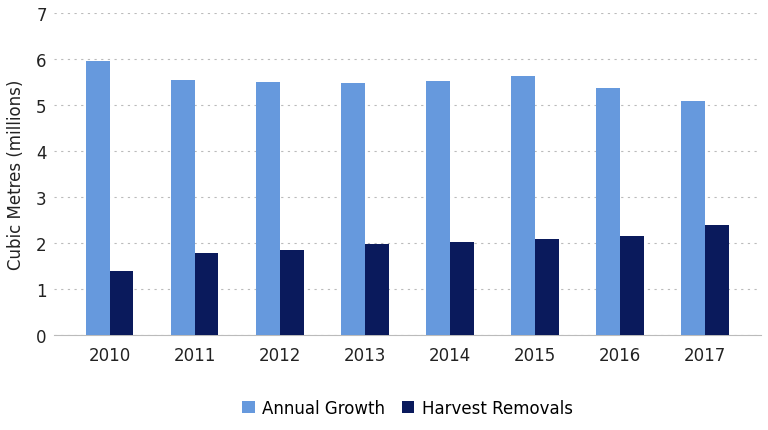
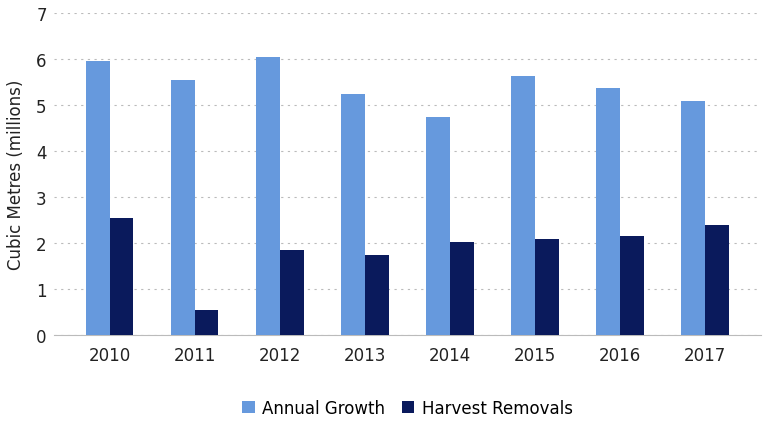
Harvest Removals/2010: 1.40 -> 2.55
Harvest Removals/2011: 1.78 -> 0.55
Annual Growth/2012: 5.50 -> 6.05
Annual Growth/2013: 5.47 -> 5.25
Harvest Removals/2013: 1.98 -> 1.75
Annual Growth/2014: 5.53 -> 4.75
